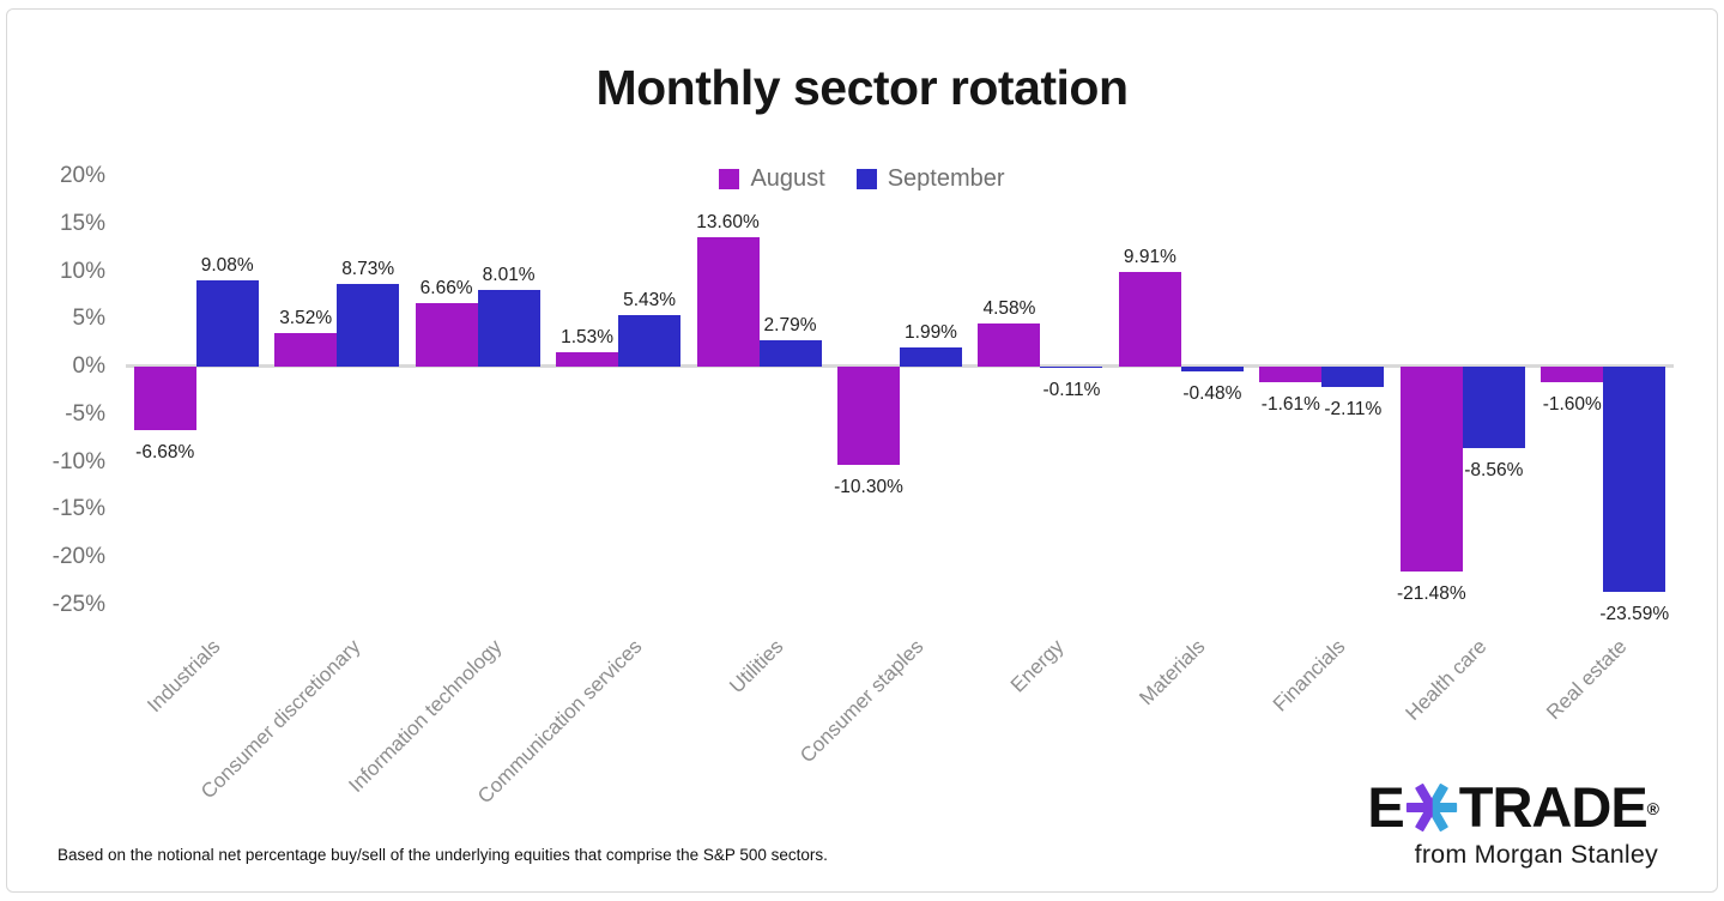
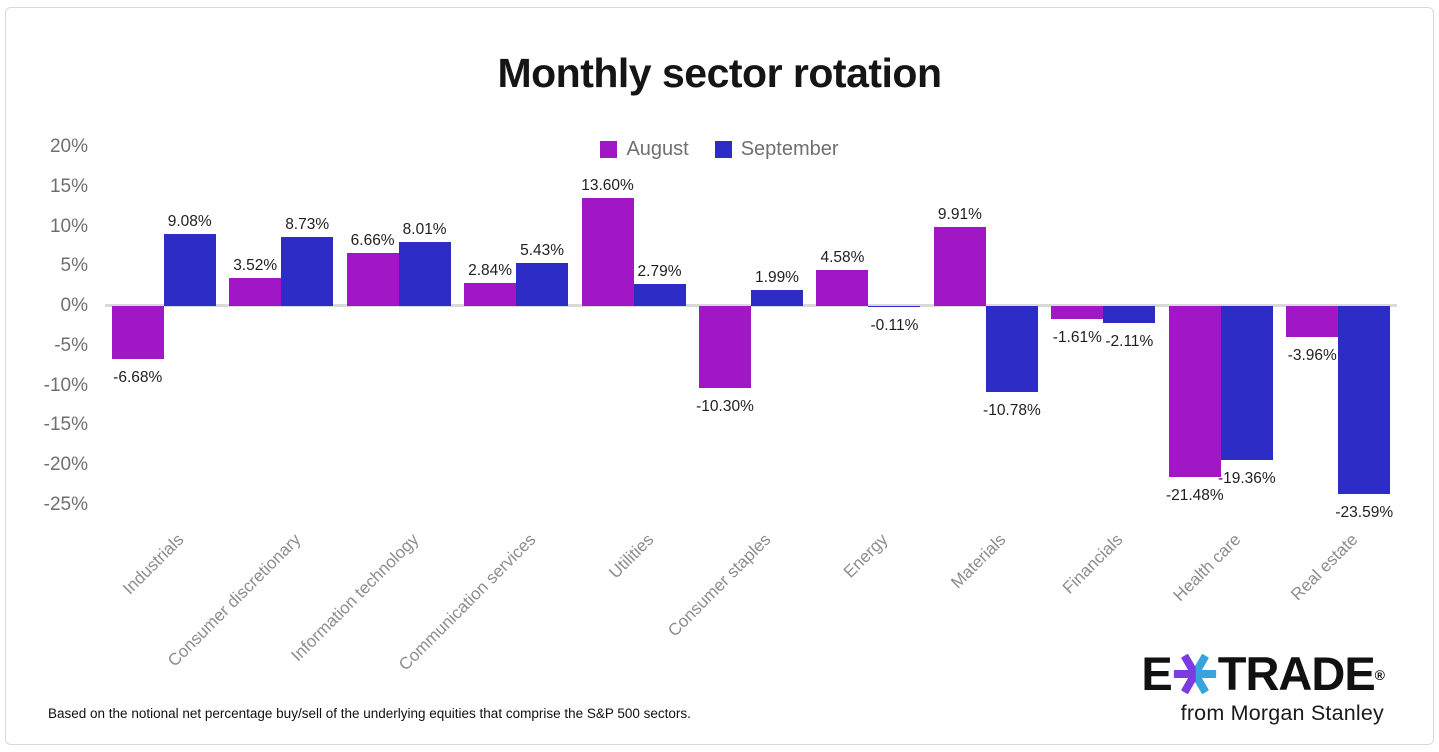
August/Communication services: 1.53% -> 2.84%
September/Materials: -0.48% -> -10.78%
September/Health care: -8.56% -> -19.36%
August/Real estate: -1.60% -> -3.96%
